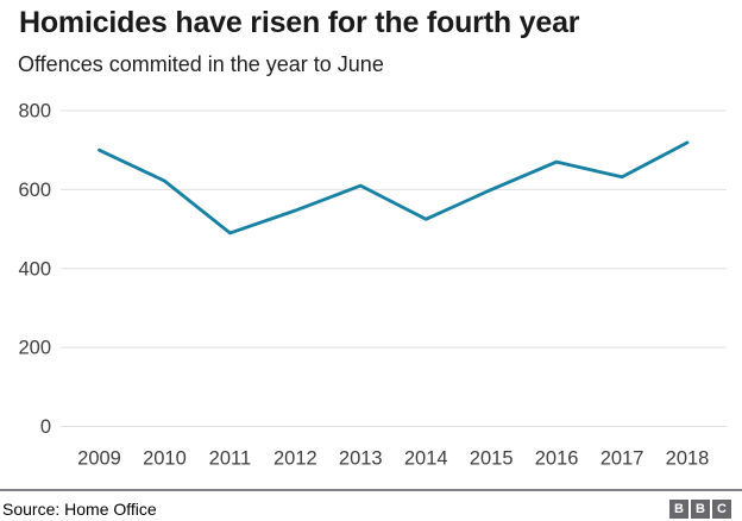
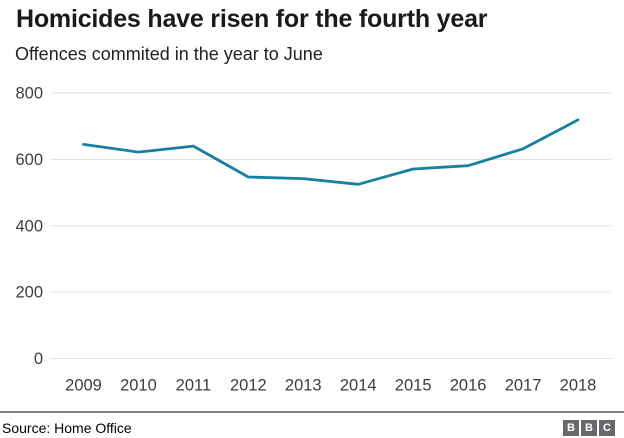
2009: 700 -> 640
2011: 490 -> 640
2013: 610 -> 540
2015: 600 -> 570
2016: 670 -> 580
